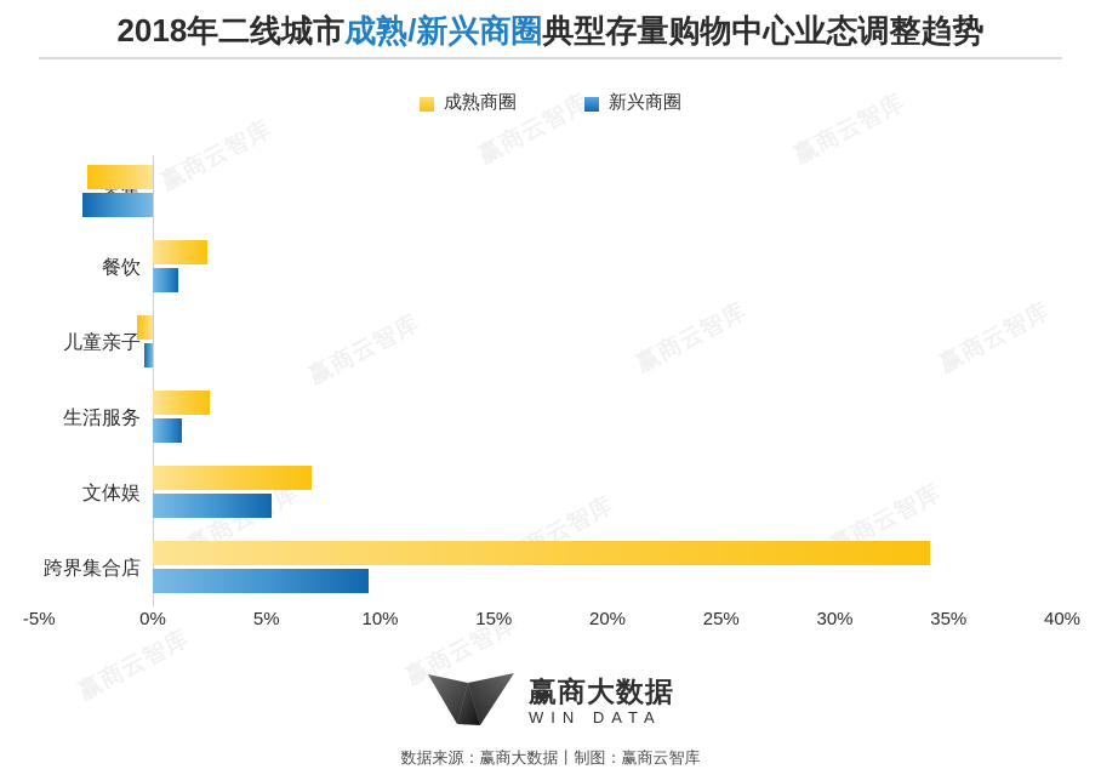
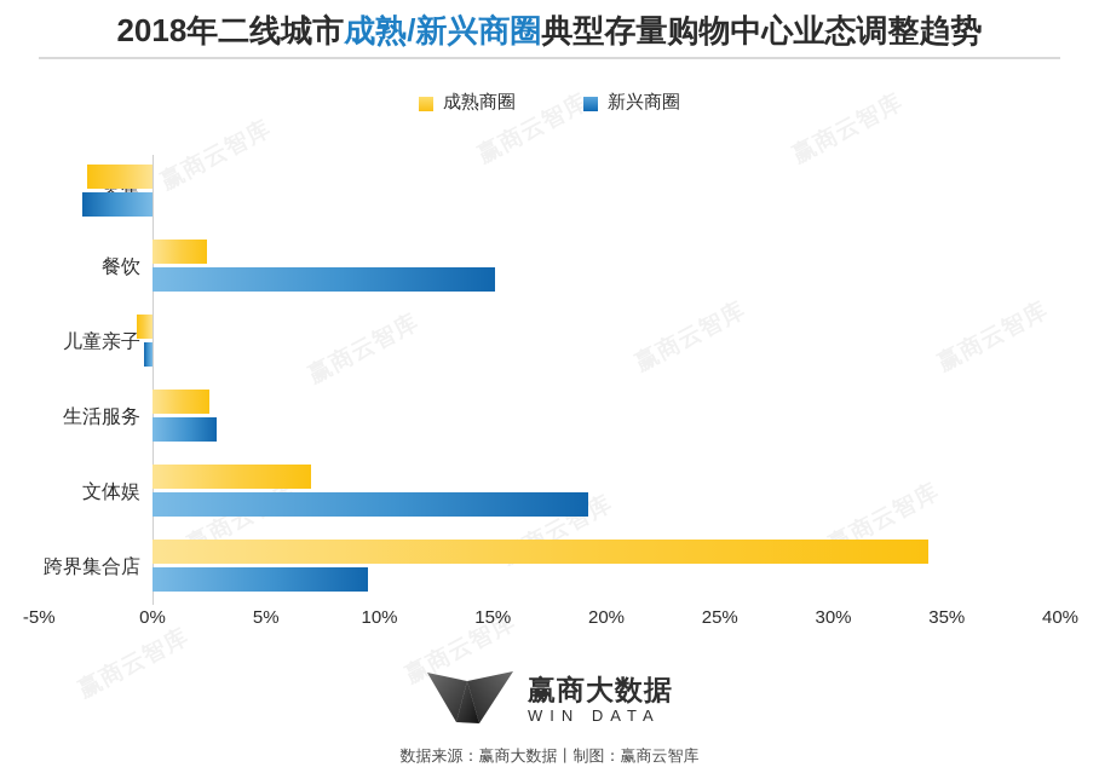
新兴商圈/餐饮: 1.1% -> 15.1%
新兴商圈/生活服务: 1.3% -> 2.8%
新兴商圈/文体娱: 5.2% -> 19.2%
